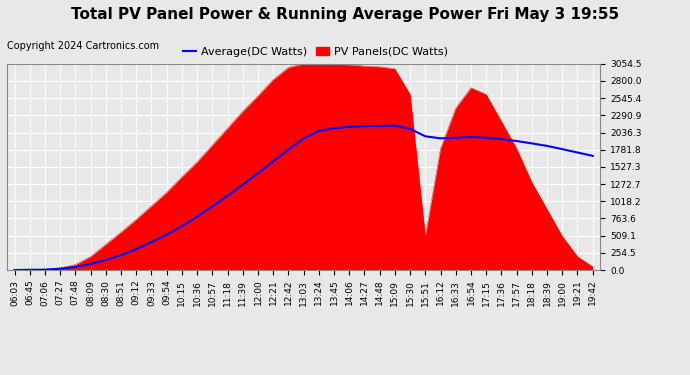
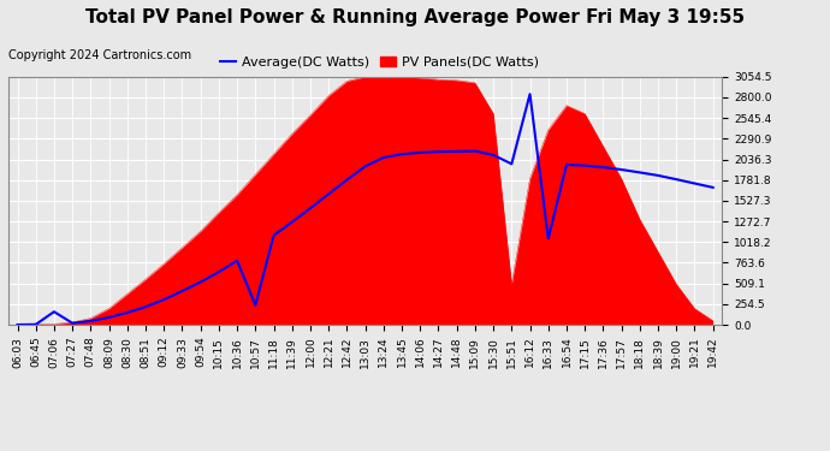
Average(DC Watts)/07:06: 0 -> 160
Average(DC Watts)/10:57: 940 -> 240
Average(DC Watts)/16:12: 1950 -> 2840
Average(DC Watts)/16:33: 1960 -> 1060
